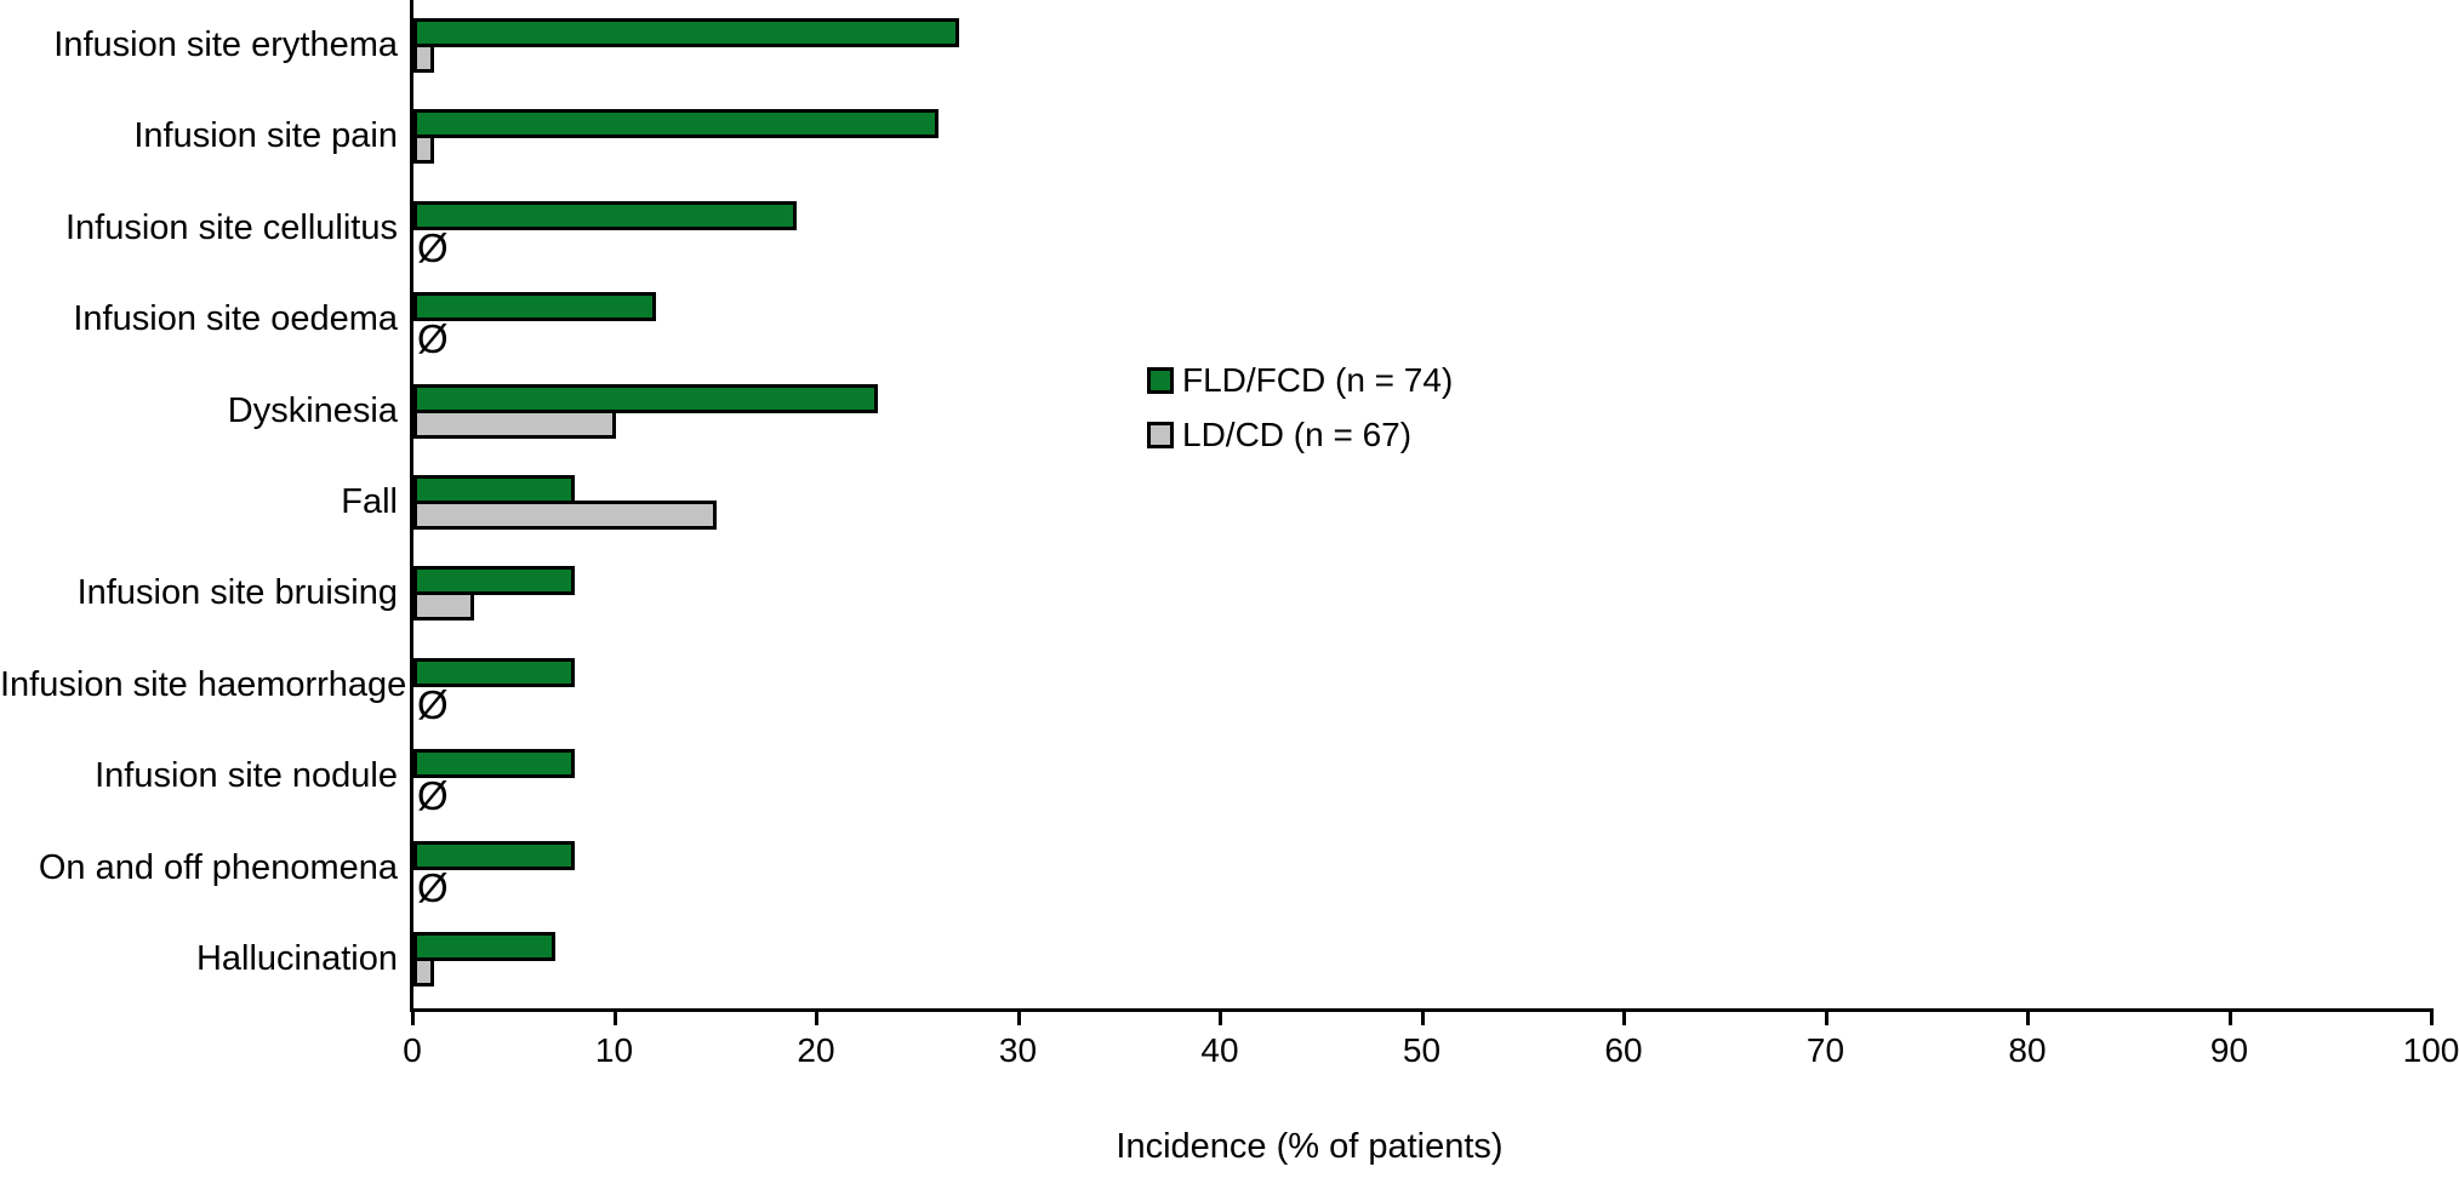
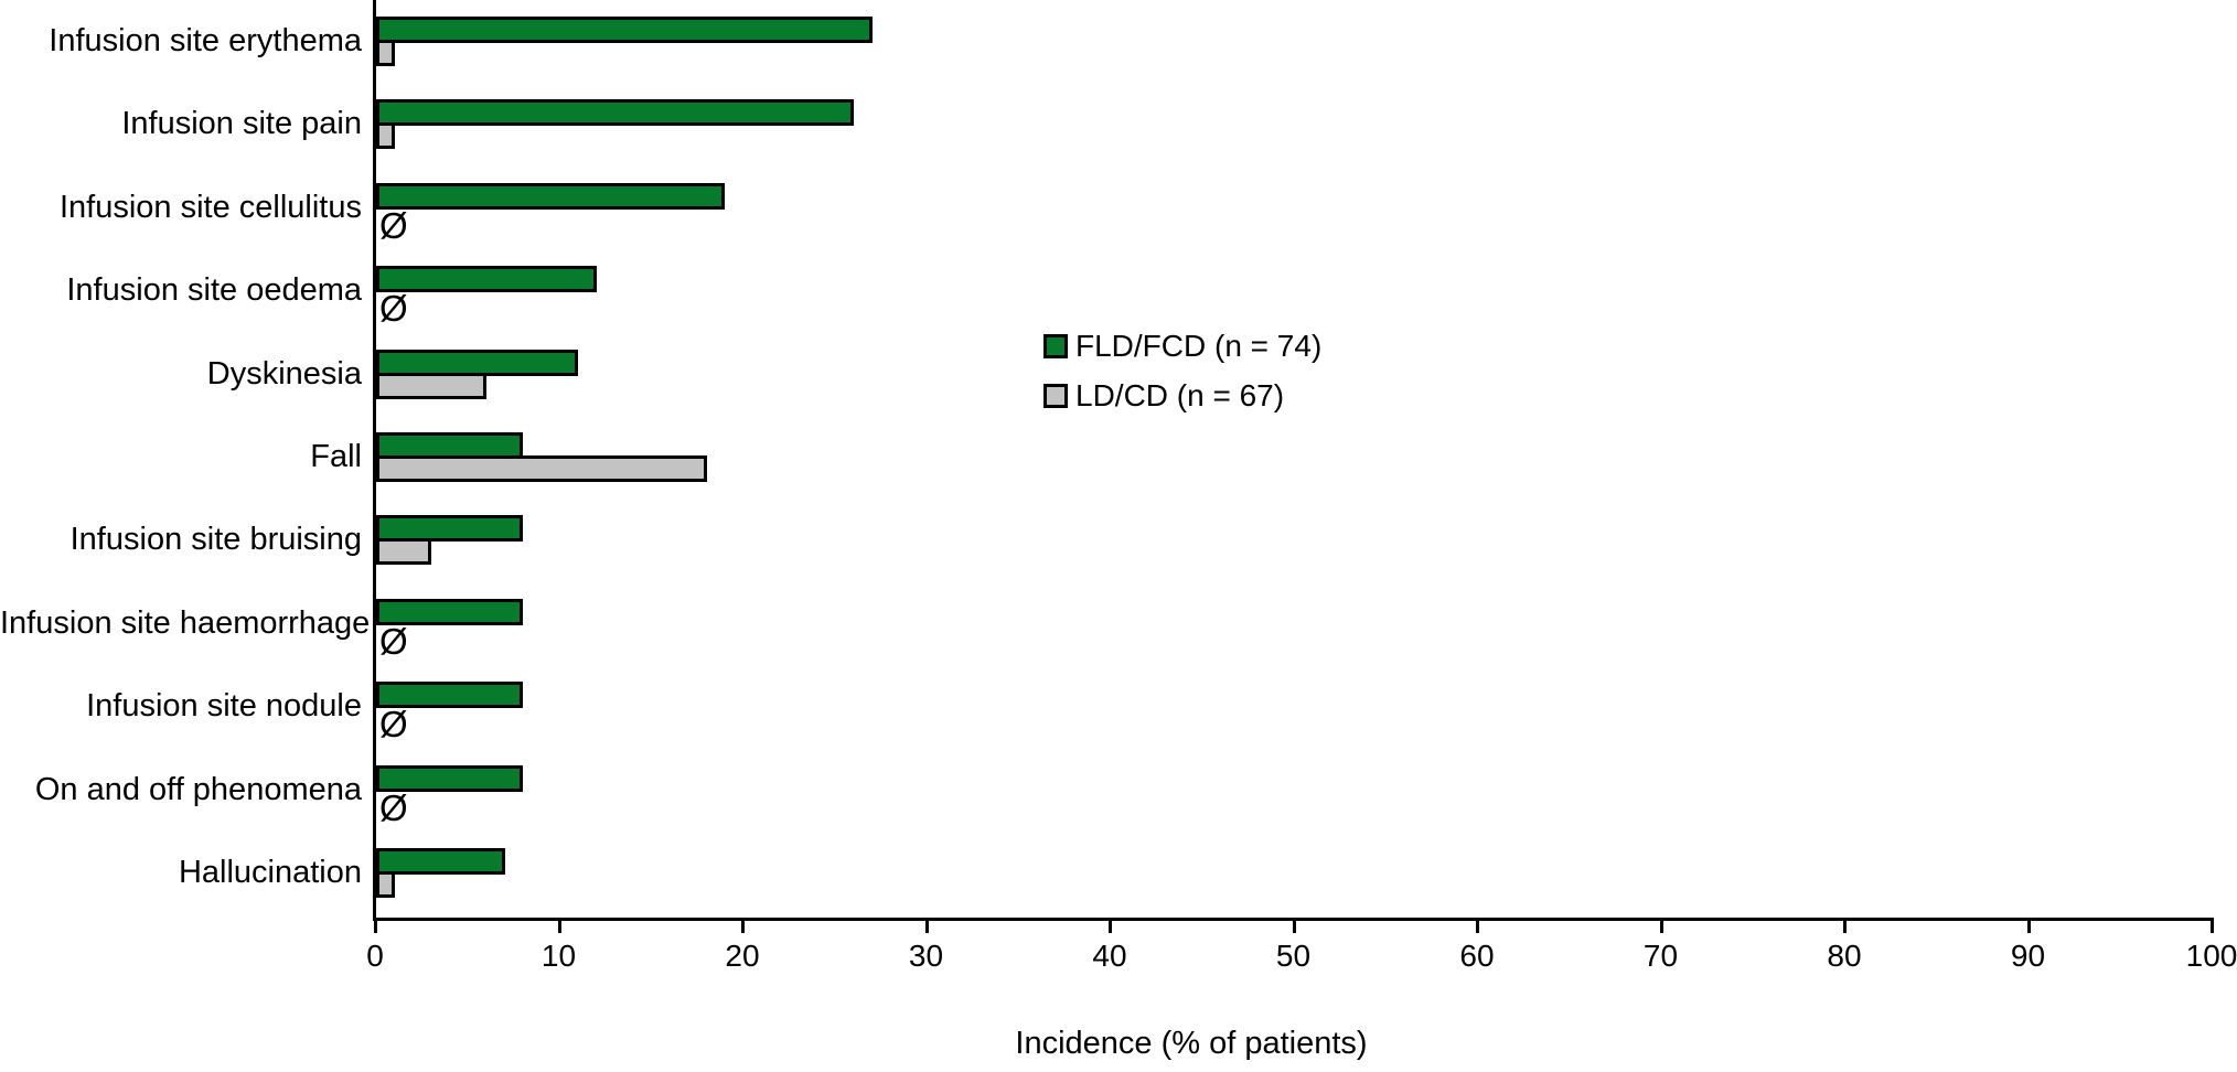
FLD/FCD (n = 74)/Dyskinesia: 23 -> 11
LD/CD (n = 67)/Dyskinesia: 10 -> 6
LD/CD (n = 67)/Fall: 15 -> 18
